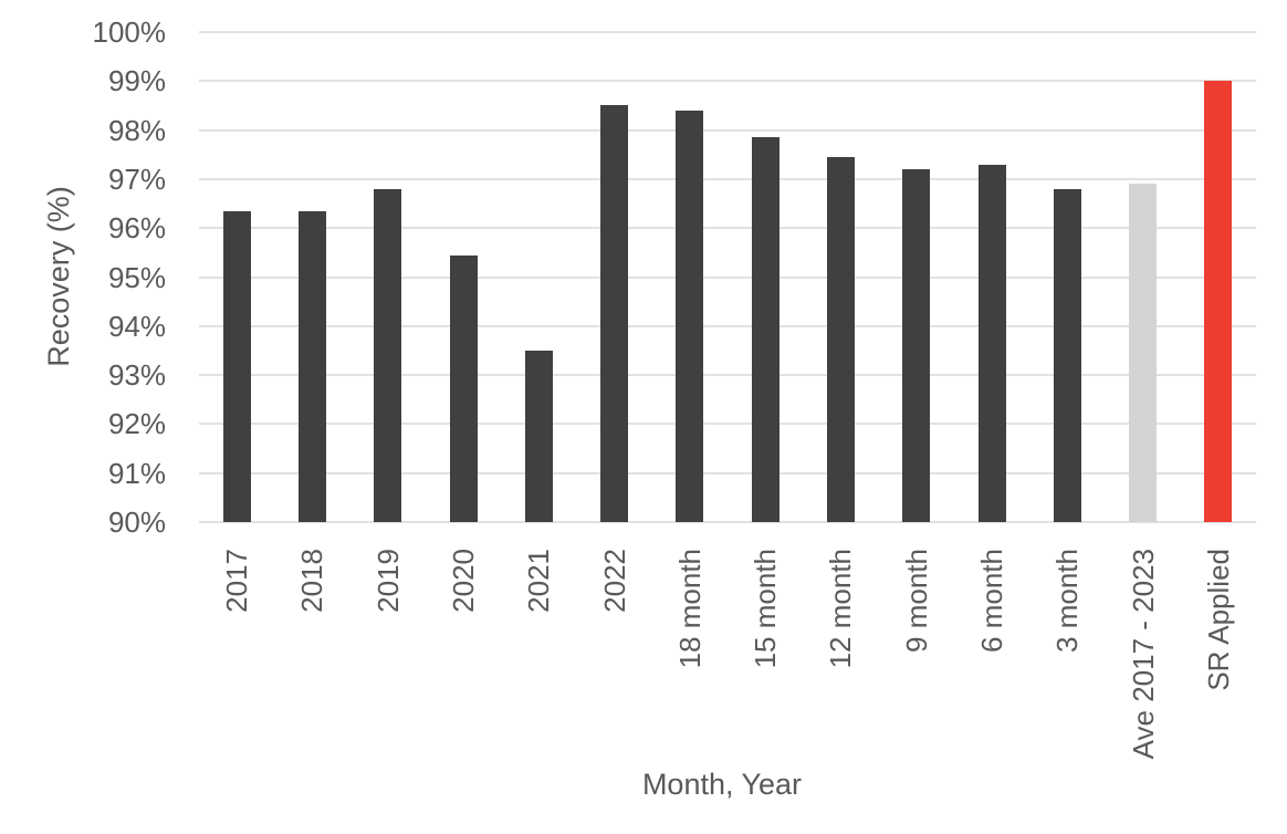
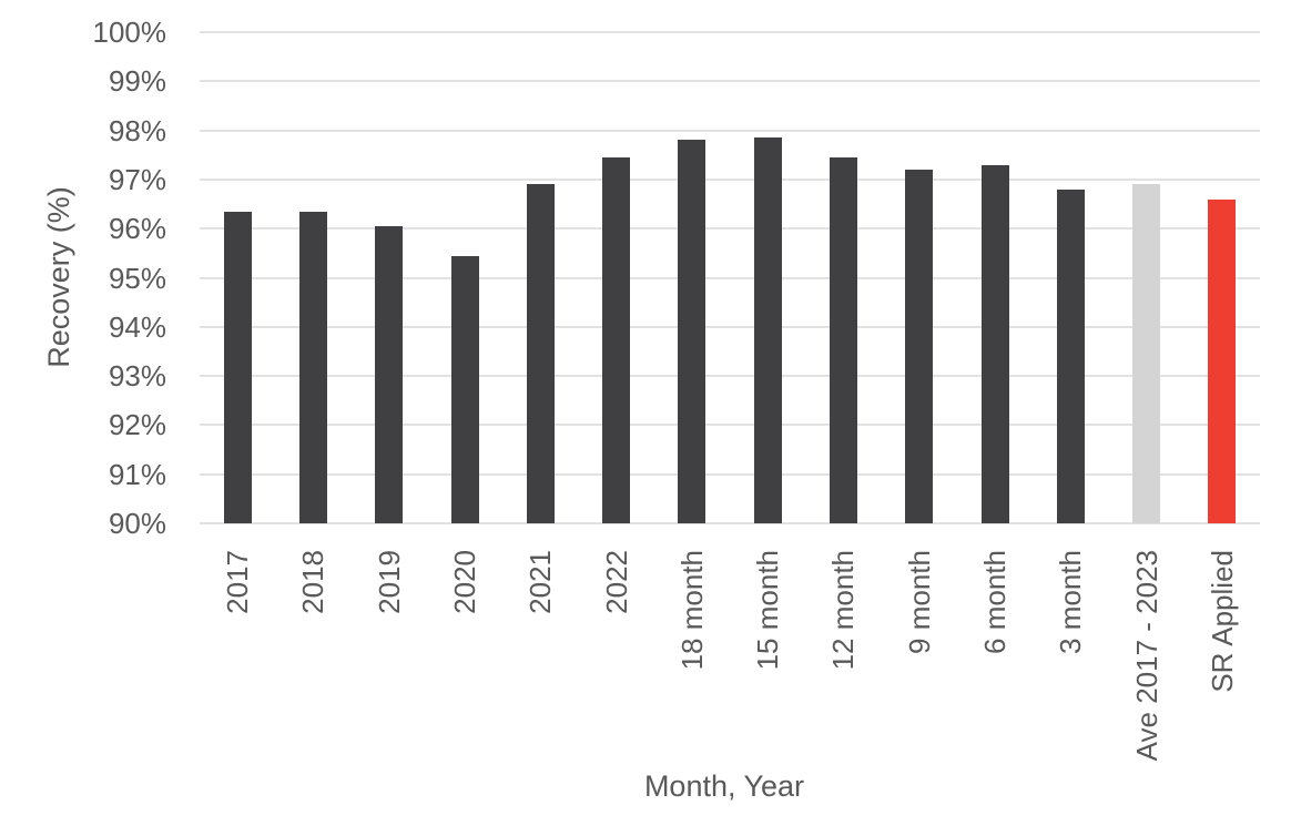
2019: 96.8% -> 96.0%
2021: 93.5% -> 96.9%
2022: 98.5% -> 97.5%
18 month: 98.4% -> 97.8%
SR Applied: 99.0% -> 96.6%
